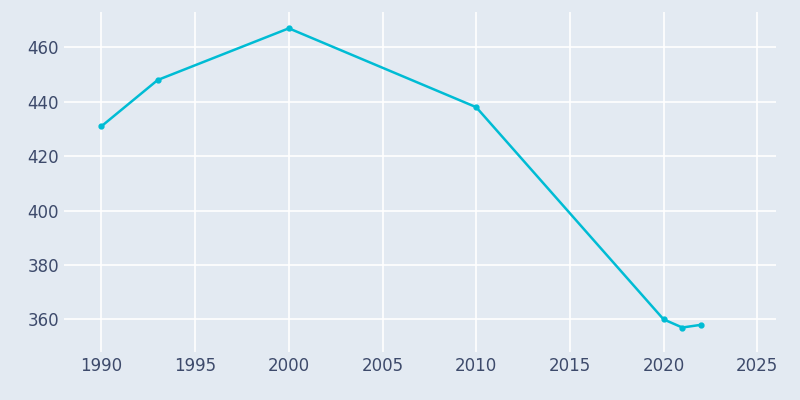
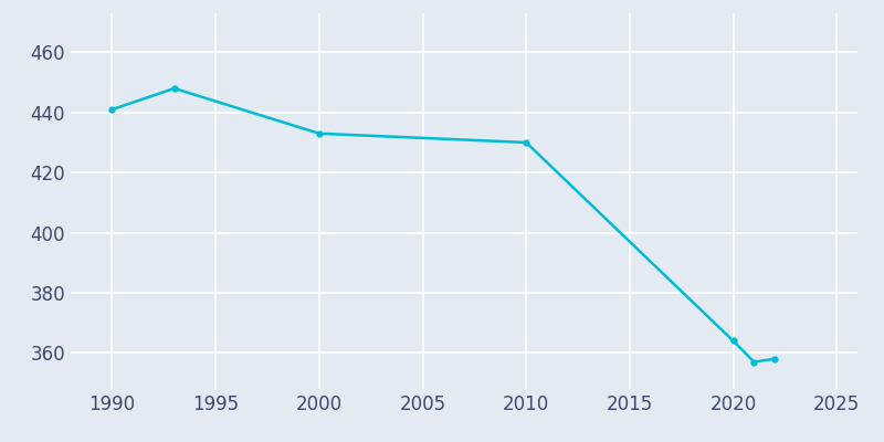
1990: 431 -> 441
2000: 467 -> 433
2010: 438 -> 430
2020: 360 -> 364
